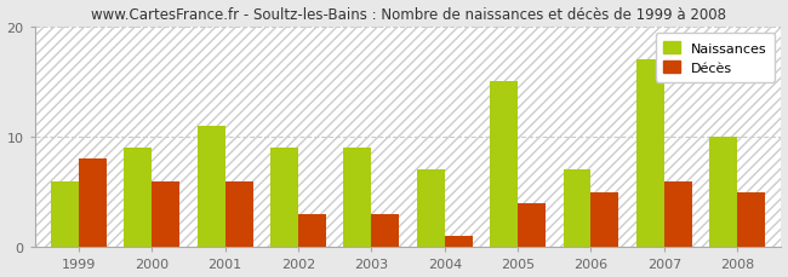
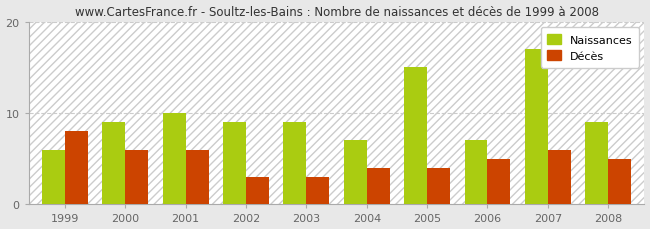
Naissances/2001: 11 -> 10
Décès/2004: 1 -> 4
Naissances/2008: 10 -> 9
